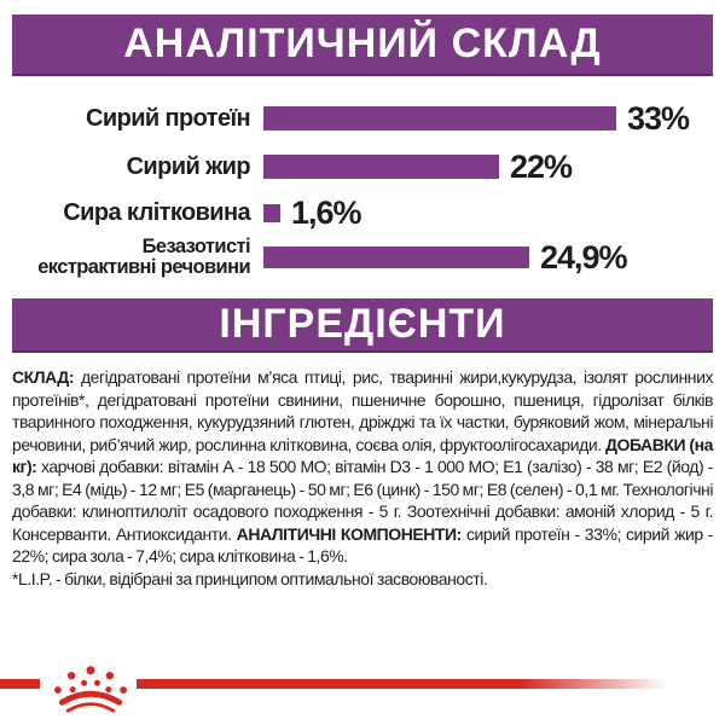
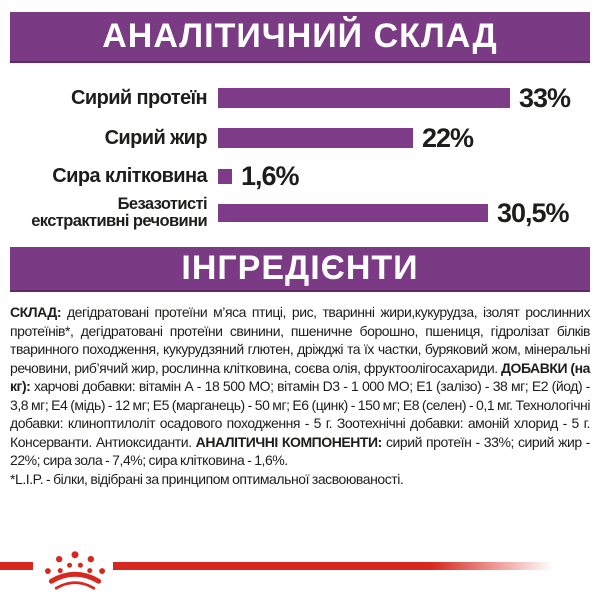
Безазотисті екстрактивні речовини: 24,9% -> 30,5%
